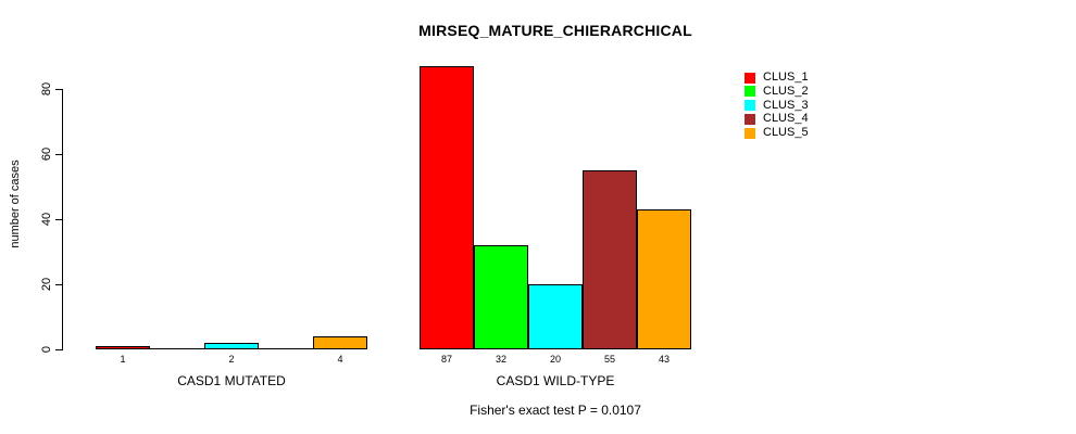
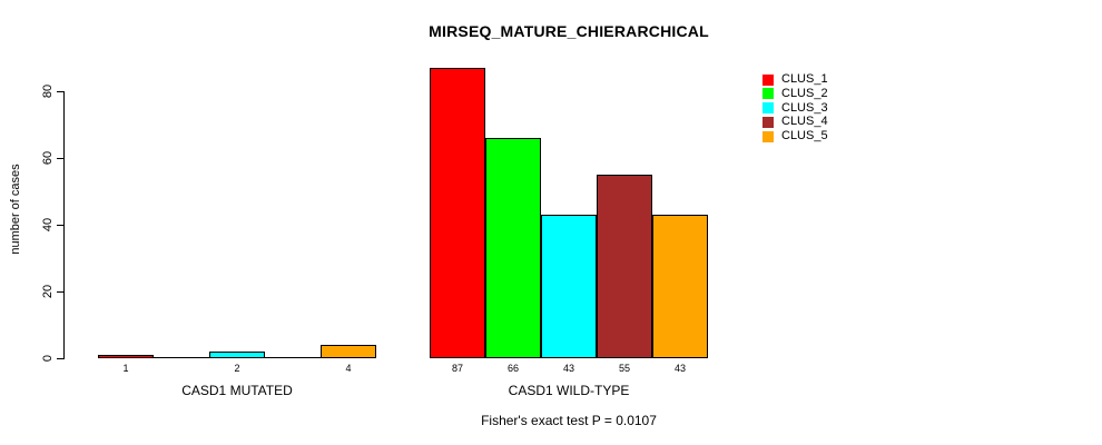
CLUS_2/CASD1 WILD-TYPE: 32 -> 66
CLUS_3/CASD1 WILD-TYPE: 20 -> 43
